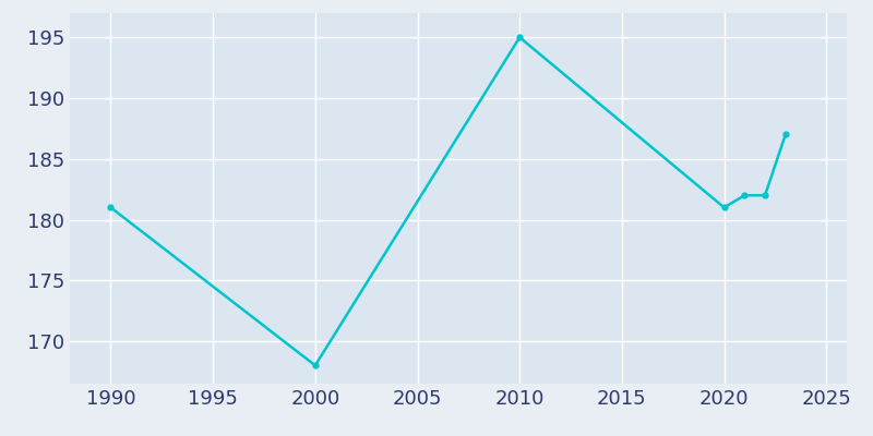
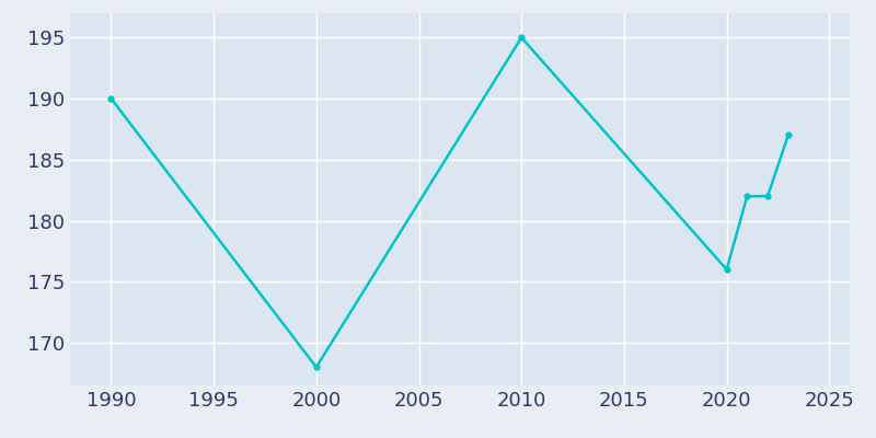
1990: 181 -> 190
2020: 181 -> 176
